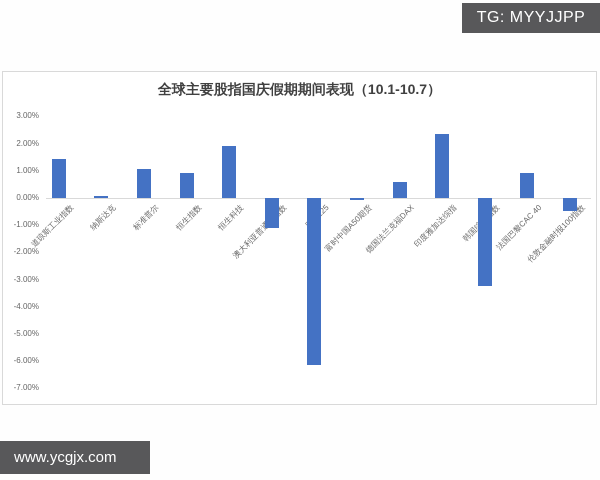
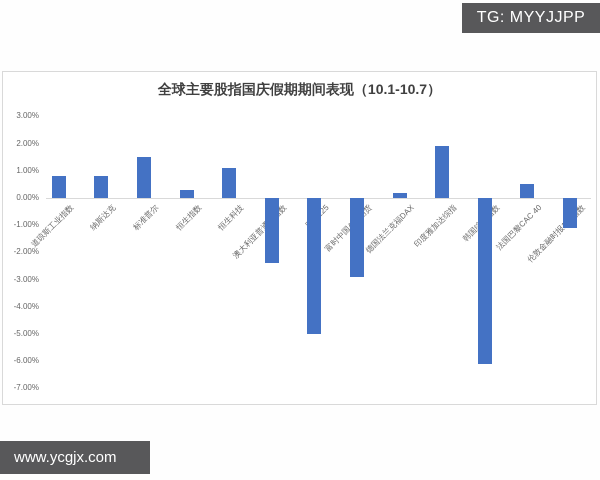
道琼斯工业指数: 1.4% -> 0.8%
纳斯达克: 0.1% -> 0.8%
标准普尔: 1.1% -> 1.5%
恒生指数: 0.9% -> 0.3%
恒生科技: 1.9% -> 1.1%
澳大利亚普通股指数: -1.1% -> -2.4%
日经225: -6.1% -> -5.0%
富时中国A50期货: -0.1% -> -2.9%
德国法兰克福DAX: 0.6% -> 0.2%
印度雅加达综指: 2.4% -> 1.9%
韩国综合指数: -3.2% -> -6.1%
法国巴黎CAC 40: 0.9% -> 0.5%
伦敦金融时报100指数: -0.5% -> -1.1%
